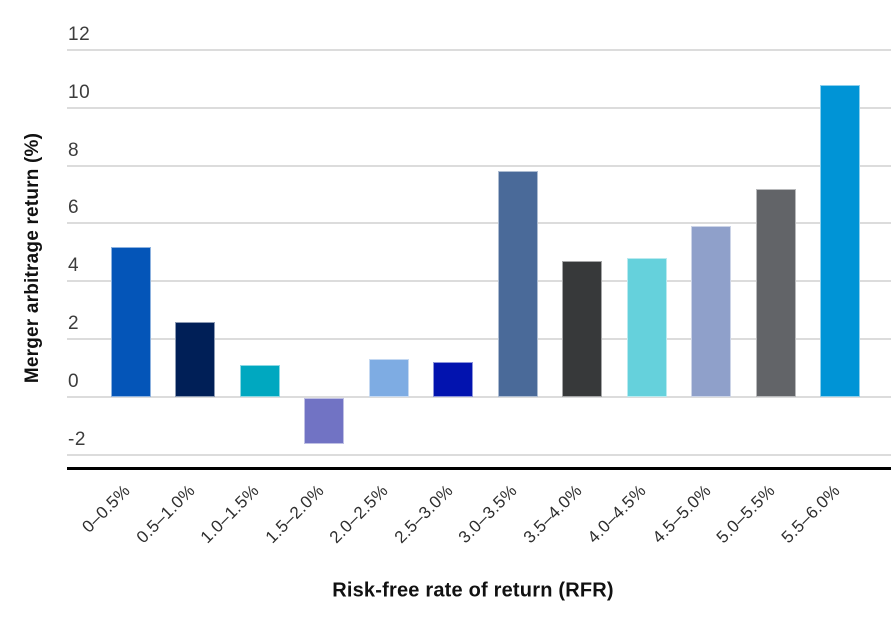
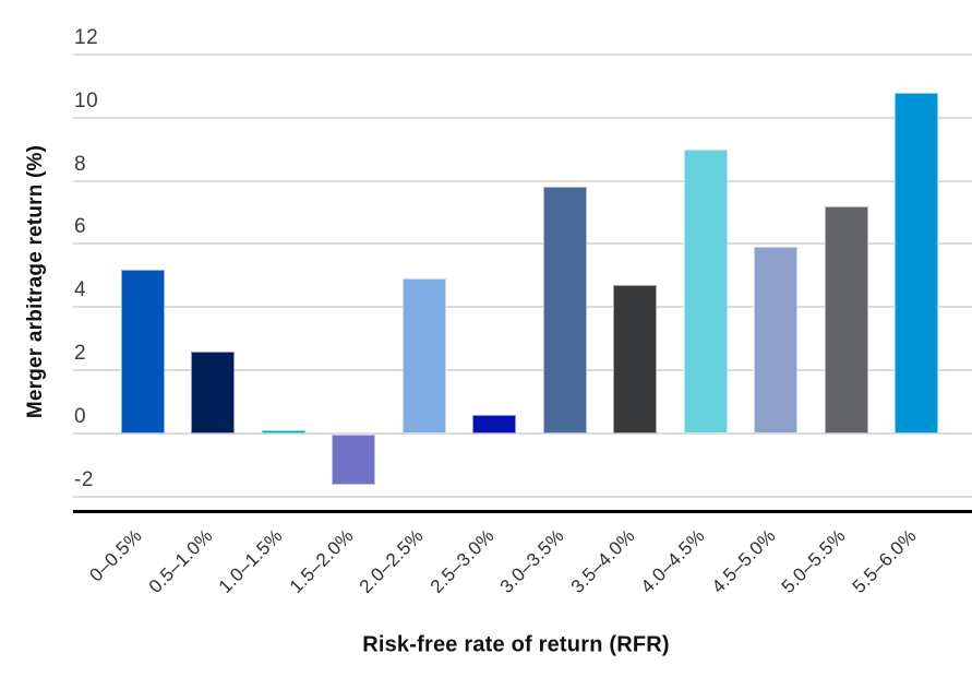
1.0–1.5%: 1.1 -> 0.1
2.0–2.5%: 1.3 -> 4.9
2.5–3.0%: 1.2 -> 0.6
4.0–4.5%: 4.8 -> 9.0
